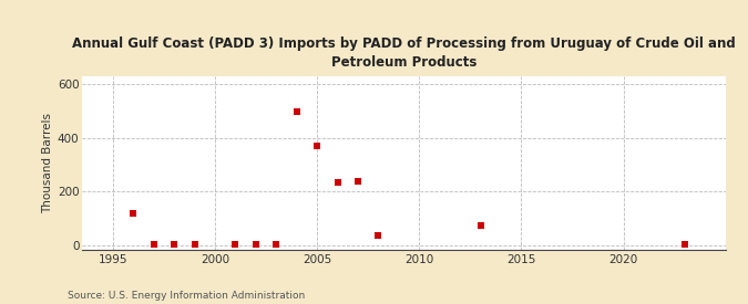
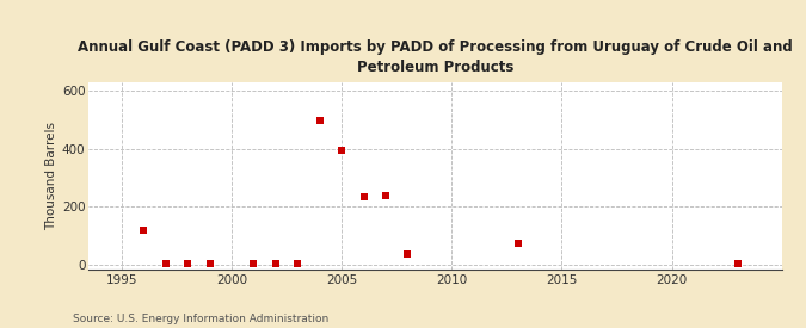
2005: 370 -> 395
